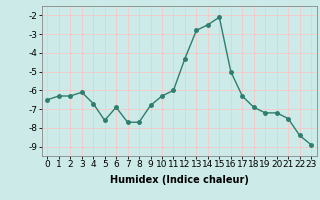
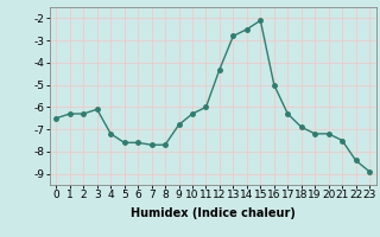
4: -6.7 -> -7.2
6: -6.9 -> -7.6
